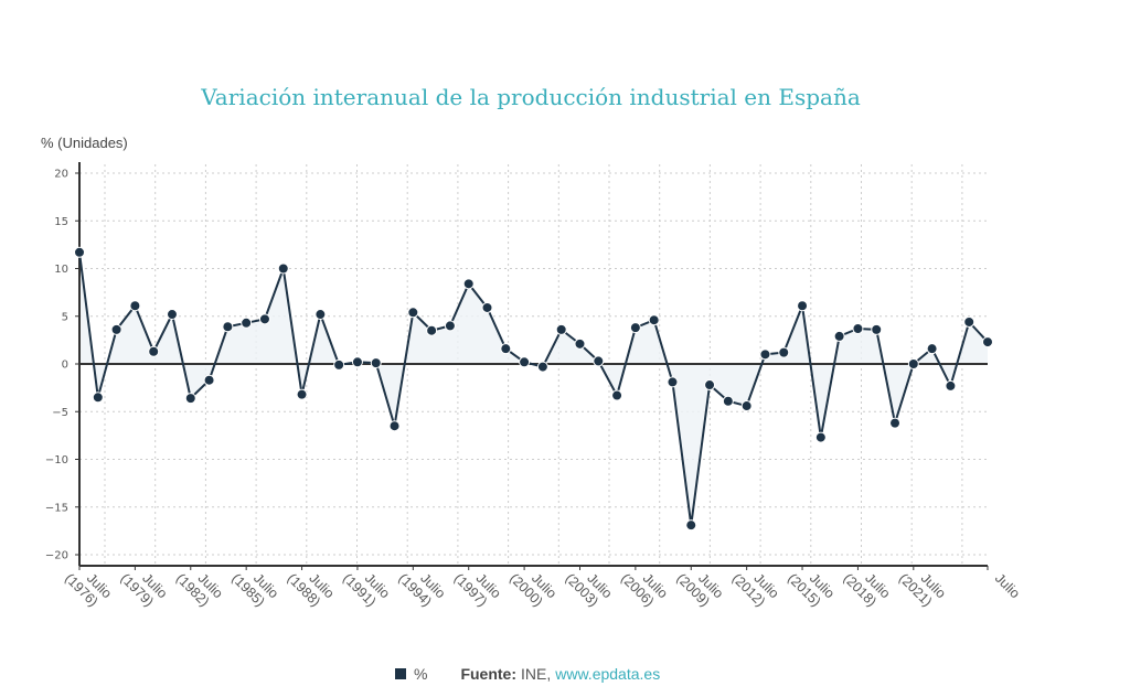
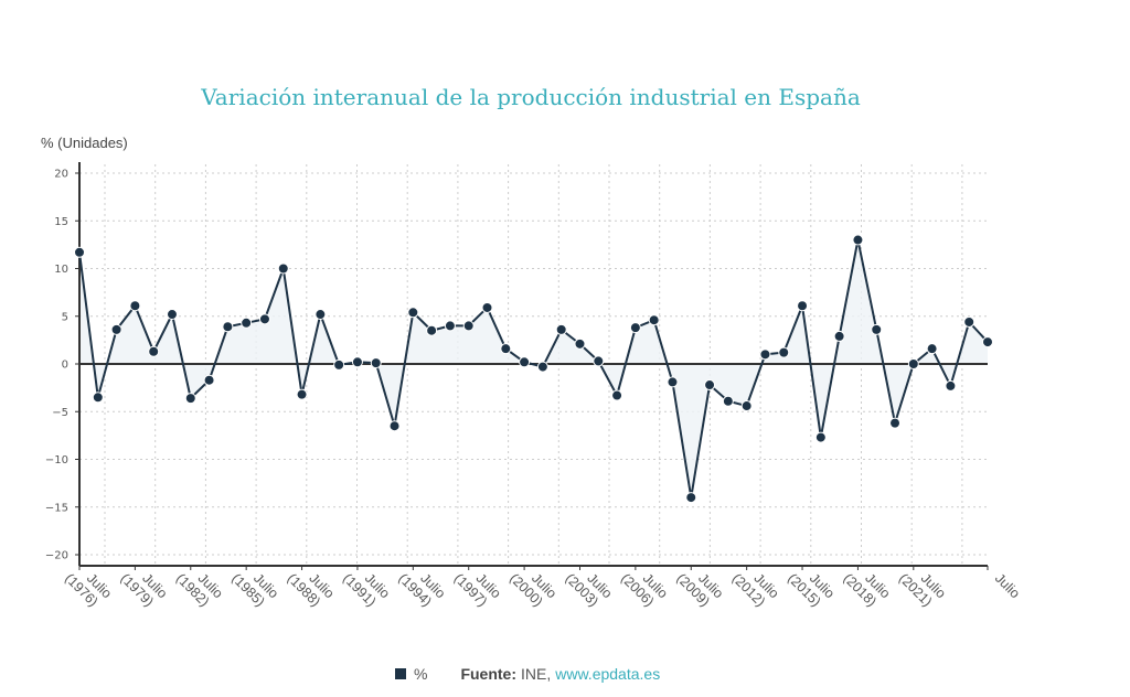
Julio (1997): 8 -> 4
Julio (2009): -17 -> -14
Julio (2018): 4 -> 13
